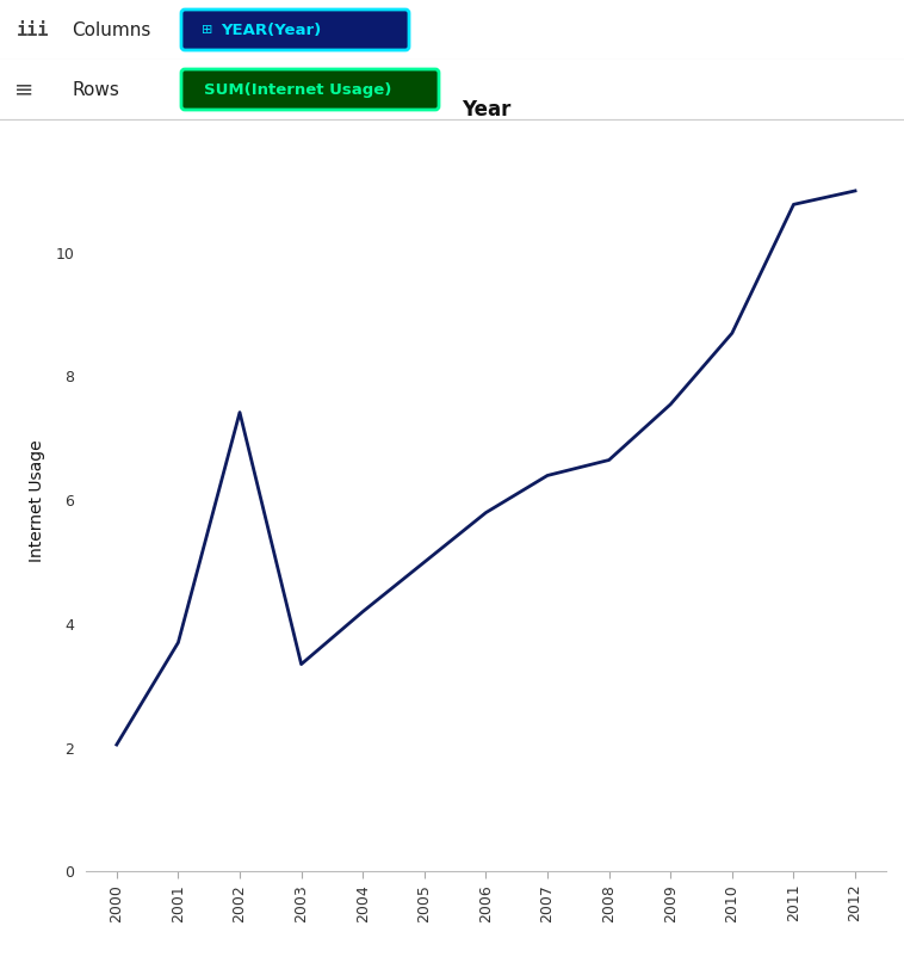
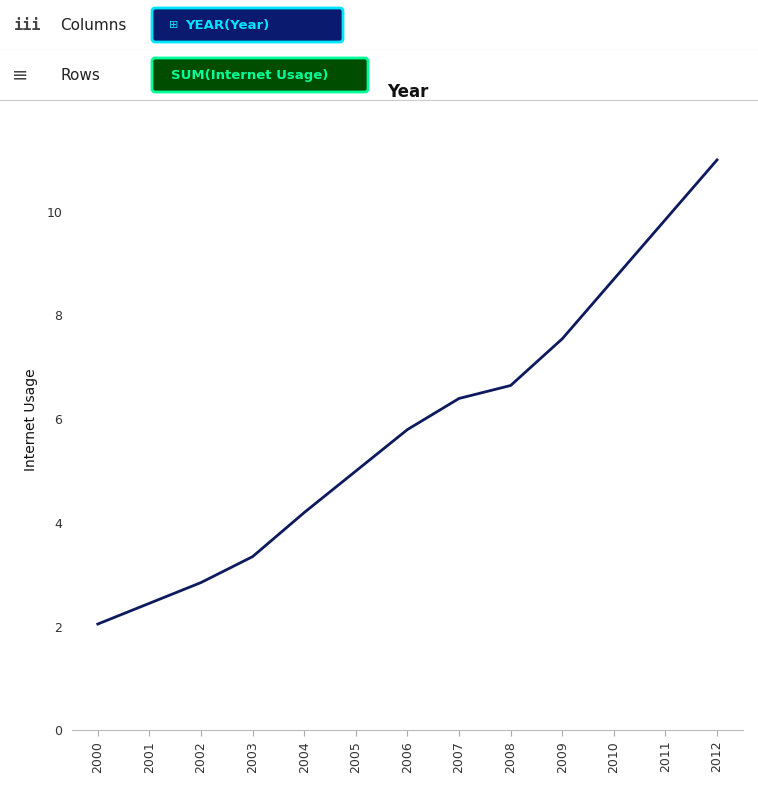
2001: 3.70 -> 2.45
2002: 7.42 -> 2.85
2011: 10.78 -> 9.85
